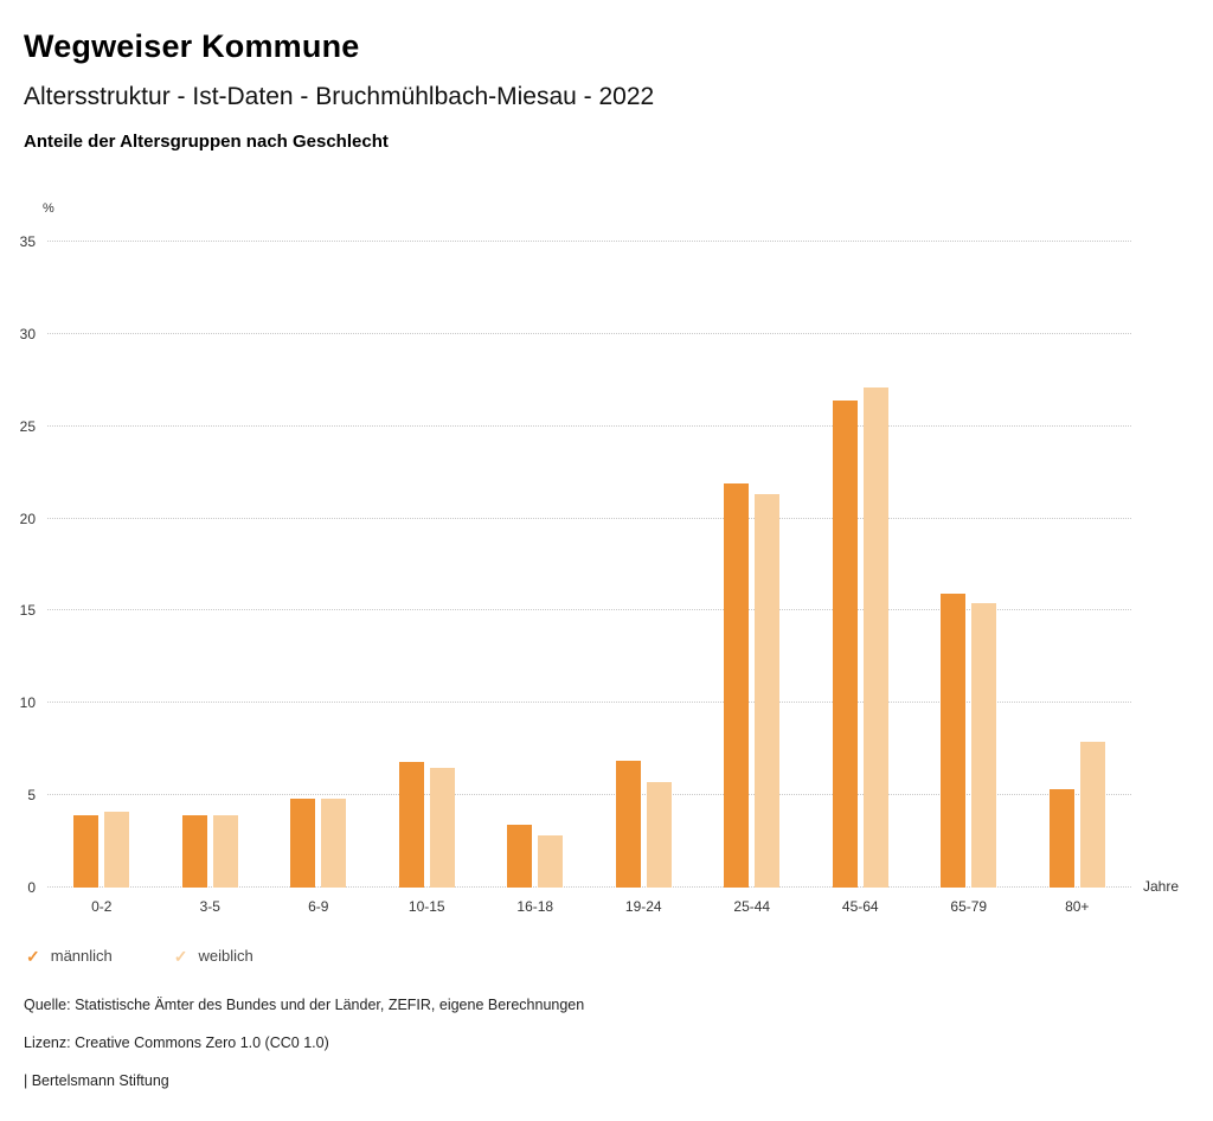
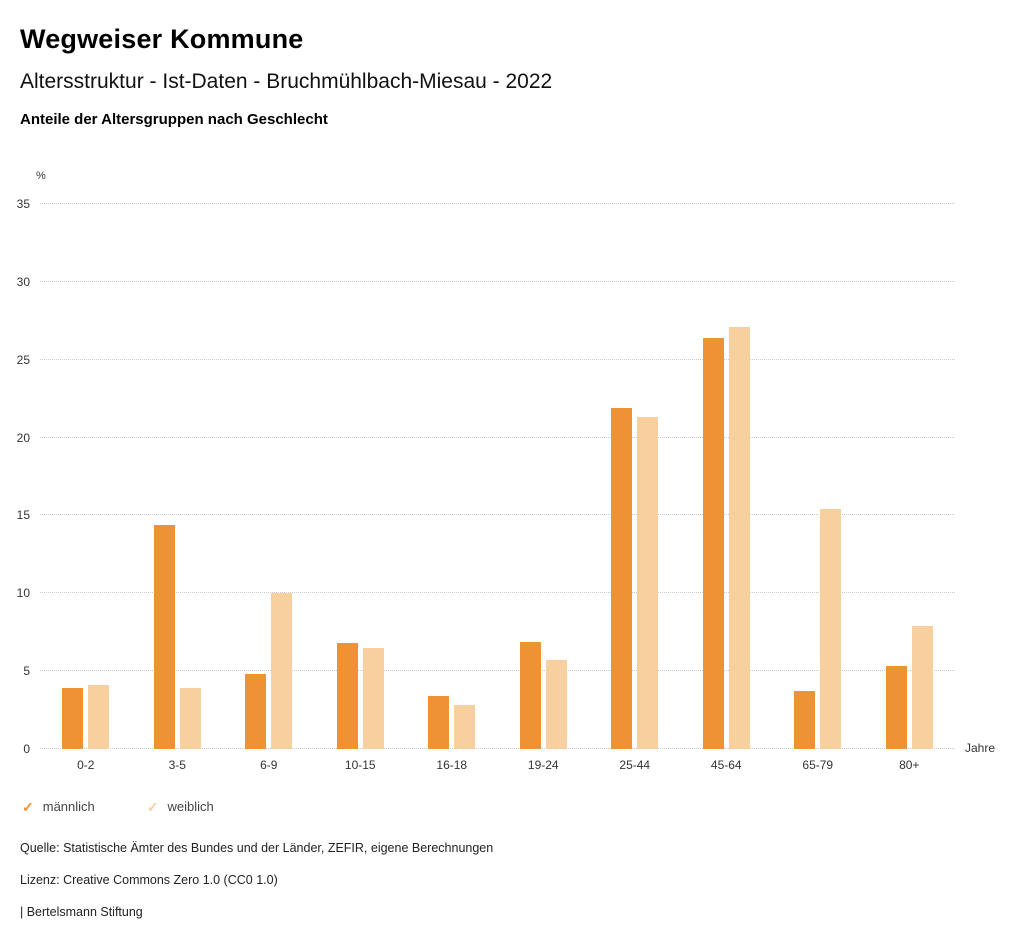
männlich/3-5: 3.9 -> 14.4
weiblich/6-9: 4.8 -> 10.0
männlich/65-79: 15.9 -> 3.7
